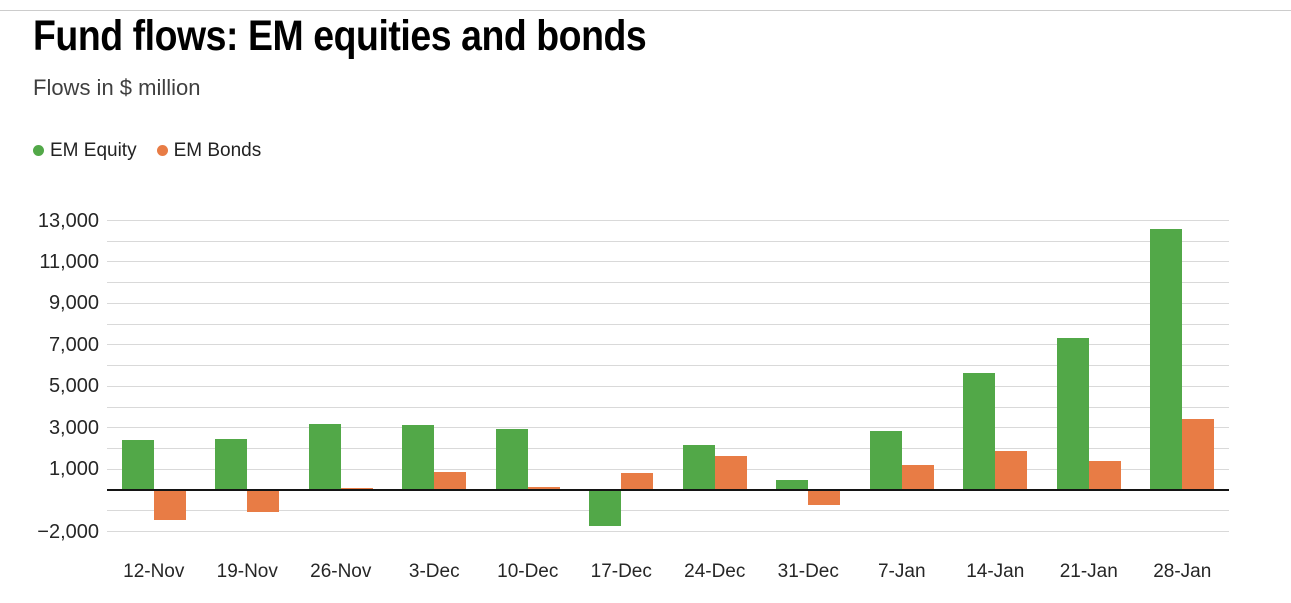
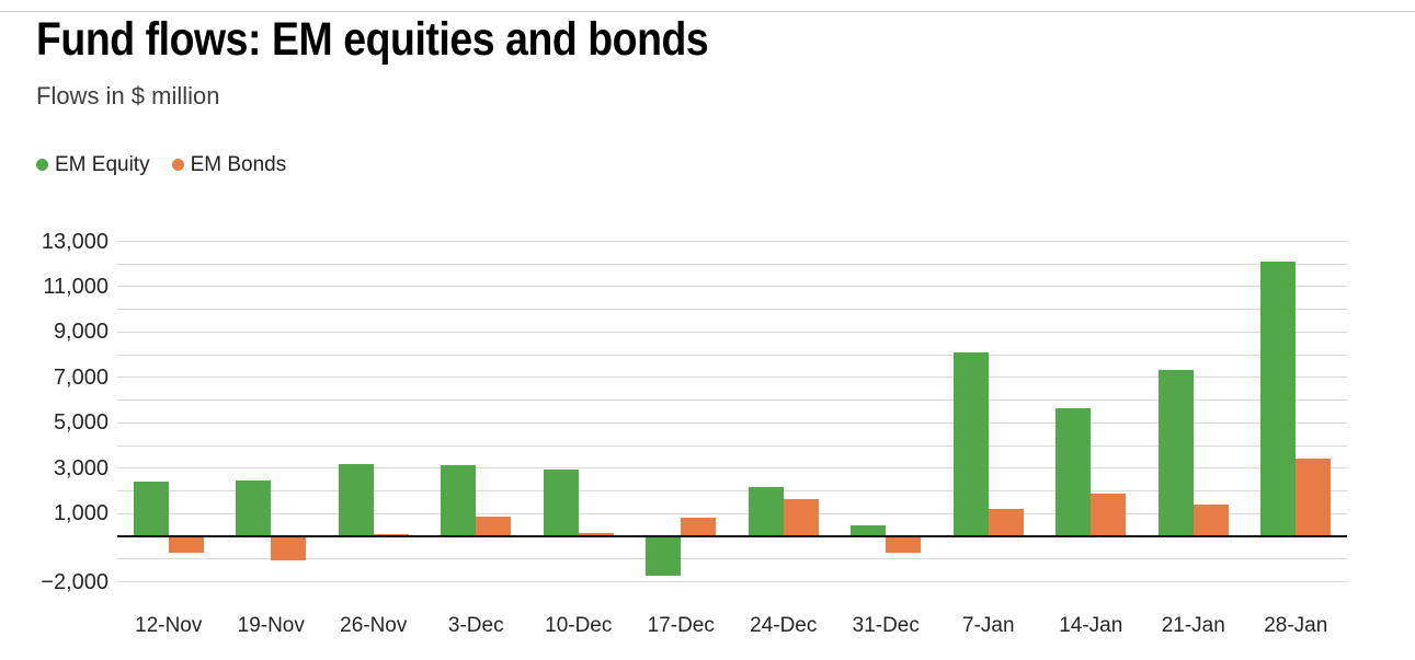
EM Bonds/12-Nov: -1400 -> -700
EM Equity/7-Jan: 2800 -> 8100
EM Equity/28-Jan: 12600 -> 12100
